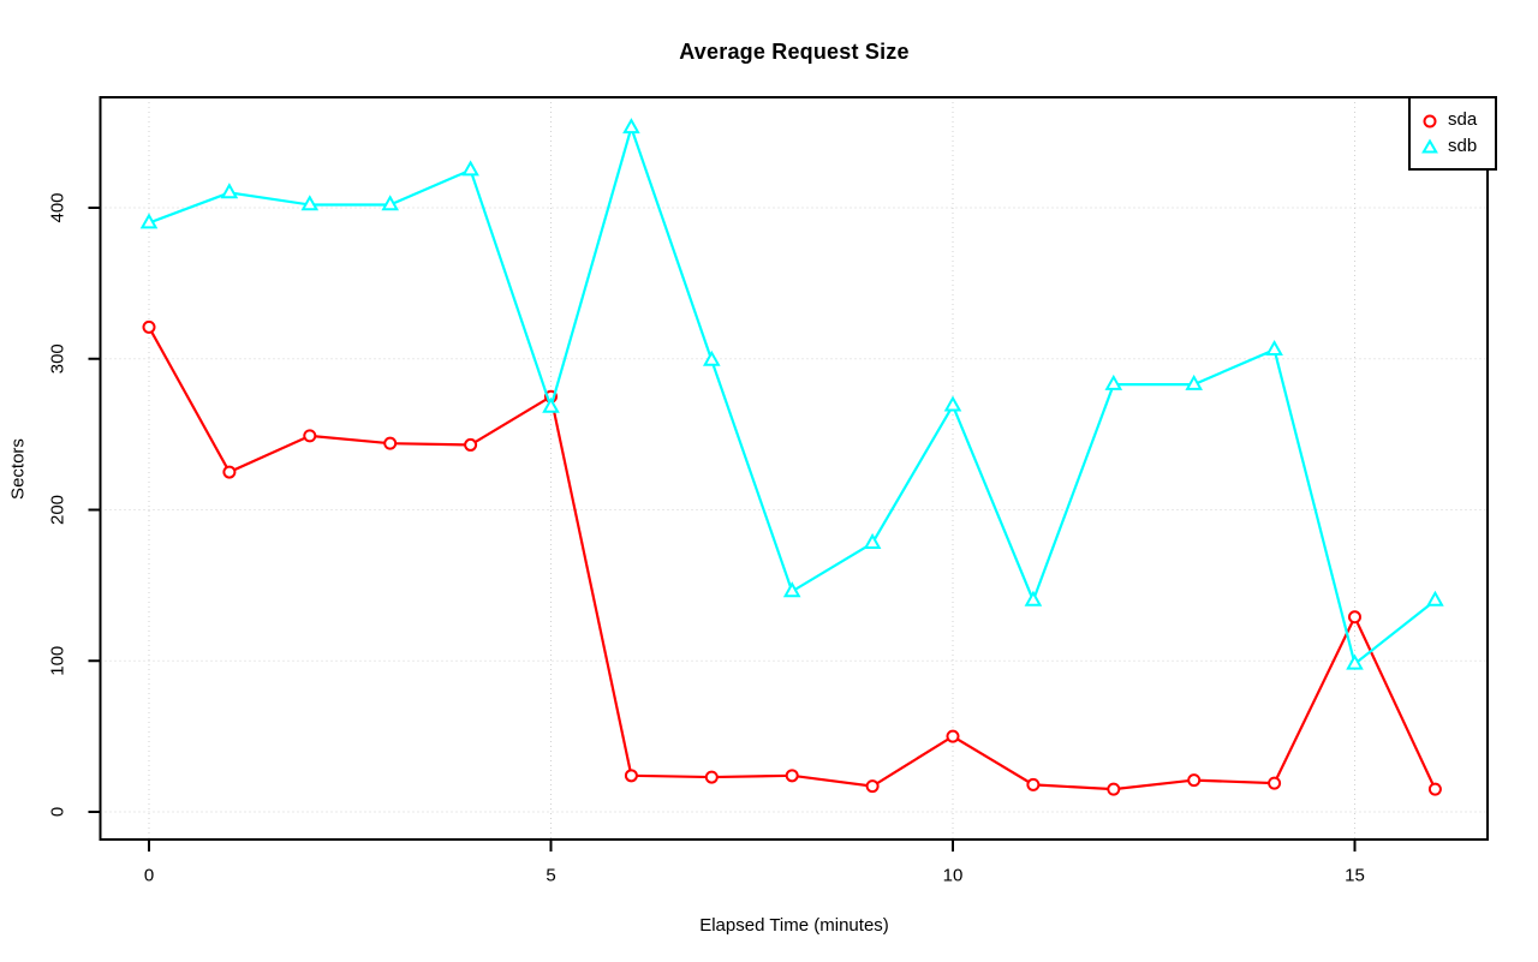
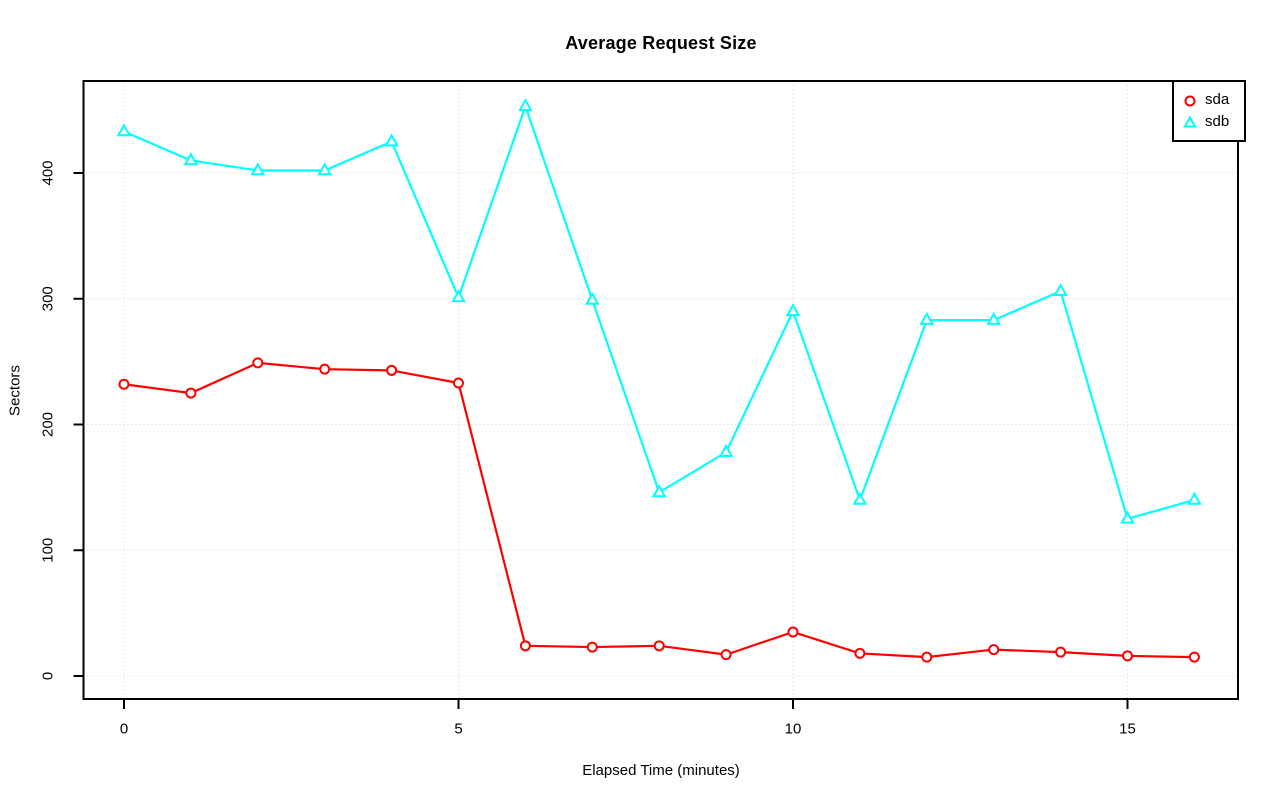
sda/0: 321 -> 232
sdb/0: 390 -> 433
sda/5: 275 -> 233
sdb/5: 268 -> 301
sda/10: 50 -> 35
sdb/10: 269 -> 290
sda/15: 129 -> 16
sdb/15: 98 -> 125
